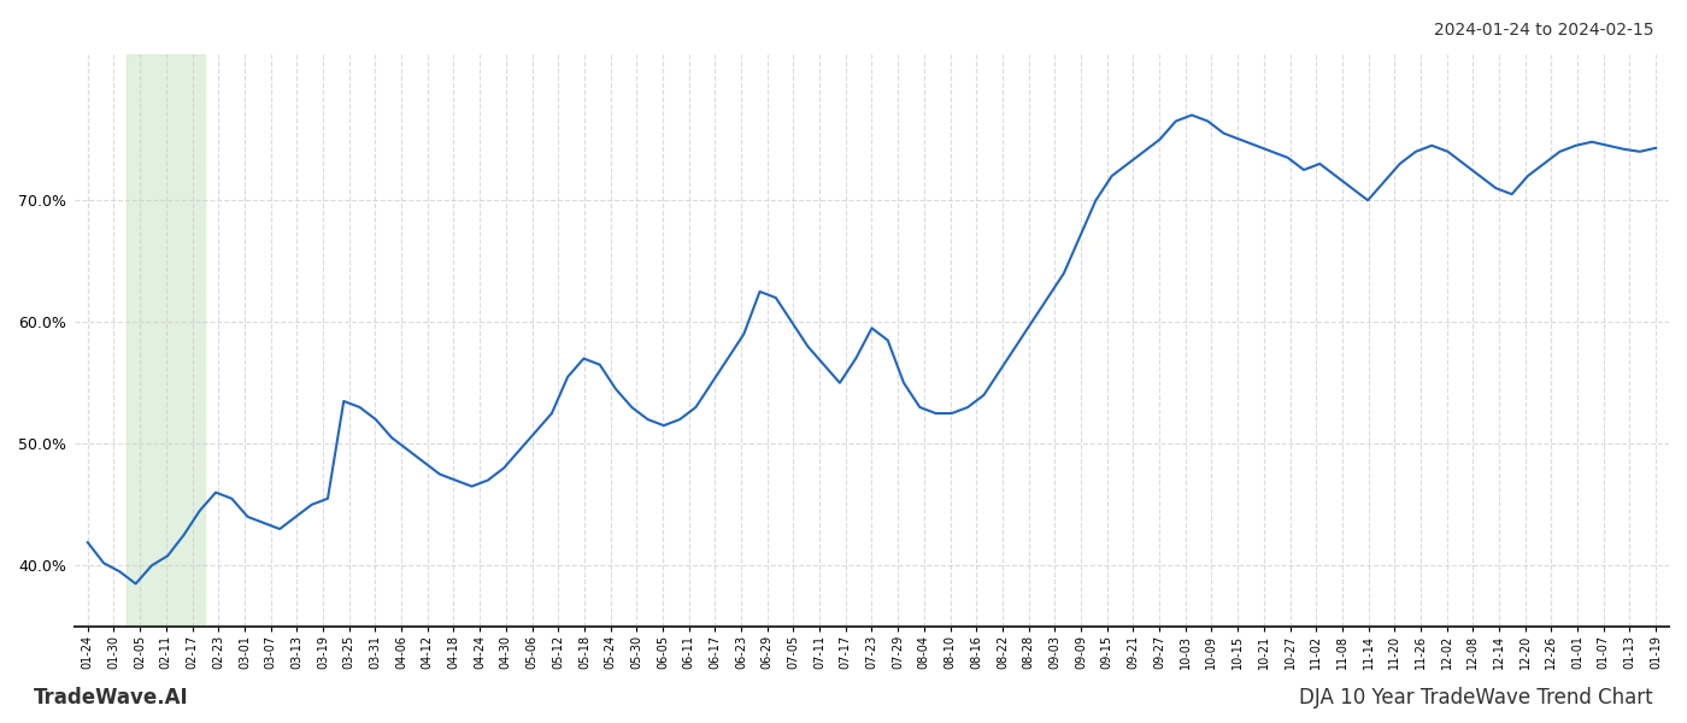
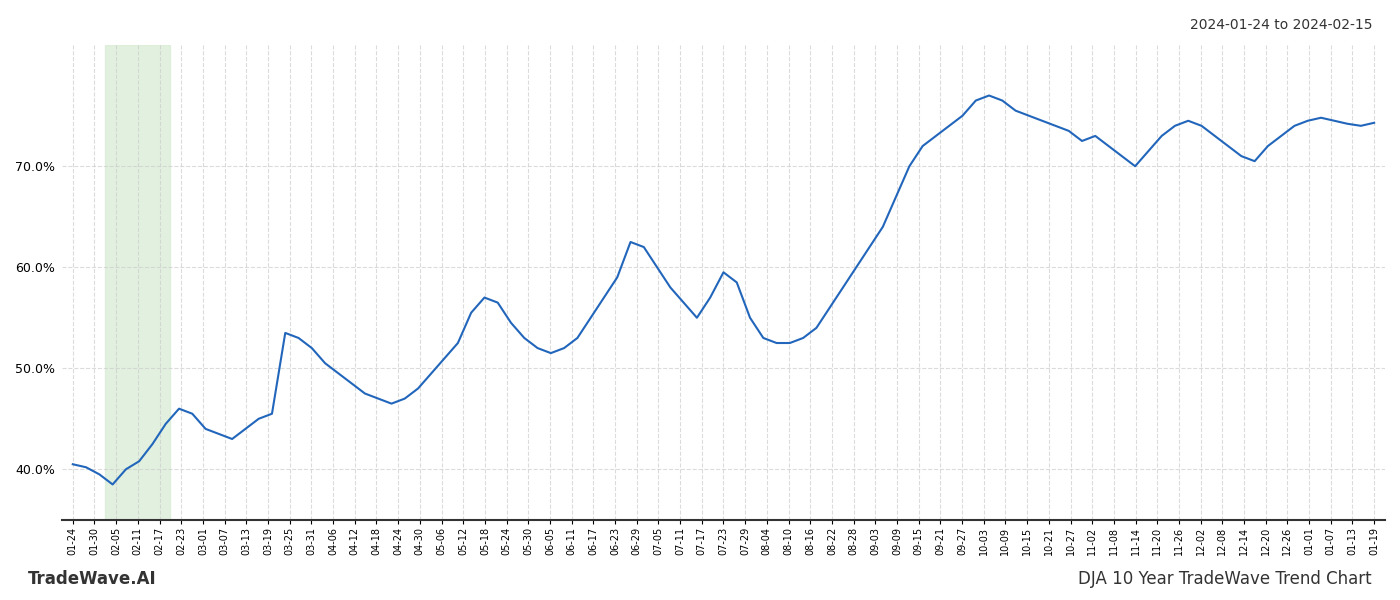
01-24: 41.9% -> 40.5%
